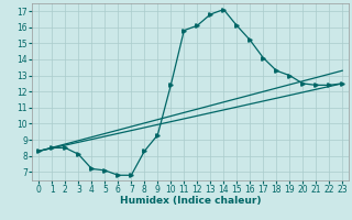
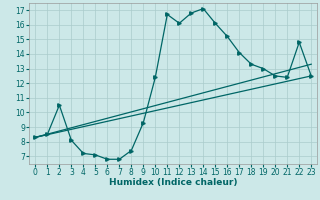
2: 8.5 -> 10.5
8: 8.3 -> 7.4
11: 15.8 -> 16.7
22: 12.4 -> 14.8
